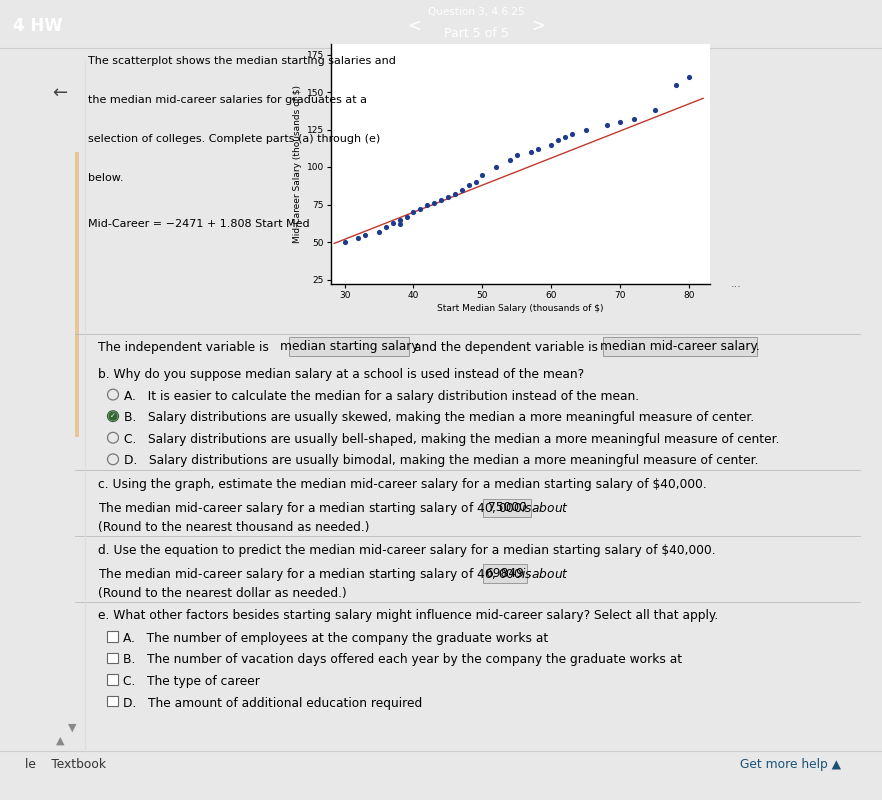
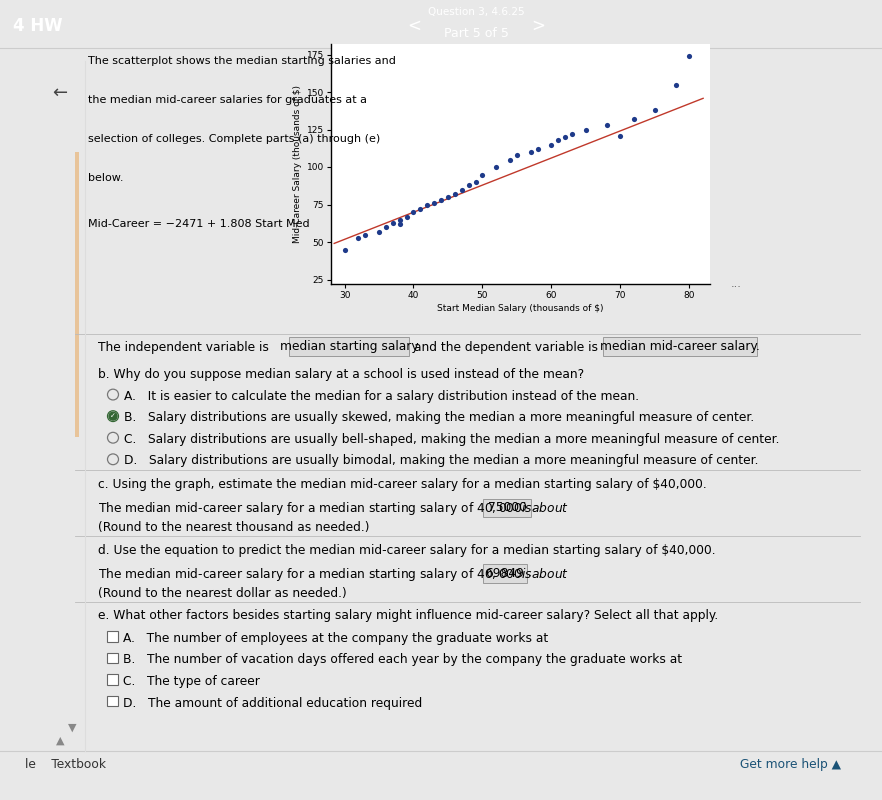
30: 50 -> 45
70: 130 -> 121
80: 160 -> 174
